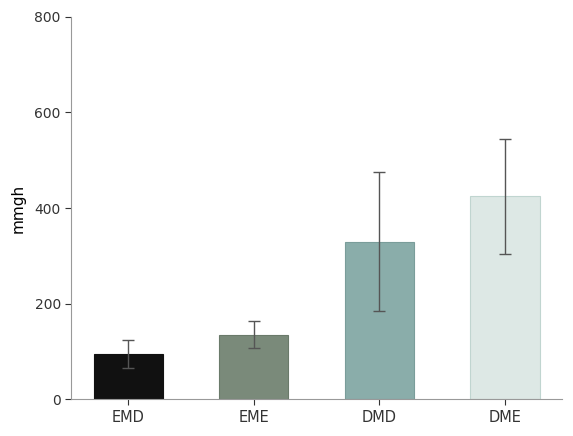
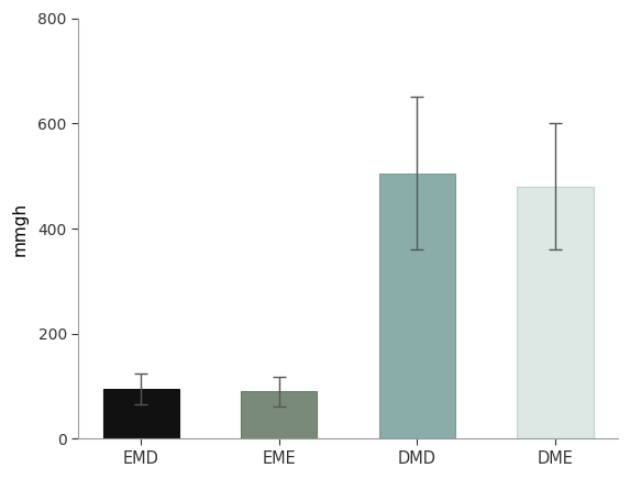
EME: 135 -> 90
DMD: 330 -> 505
DME: 425 -> 480
